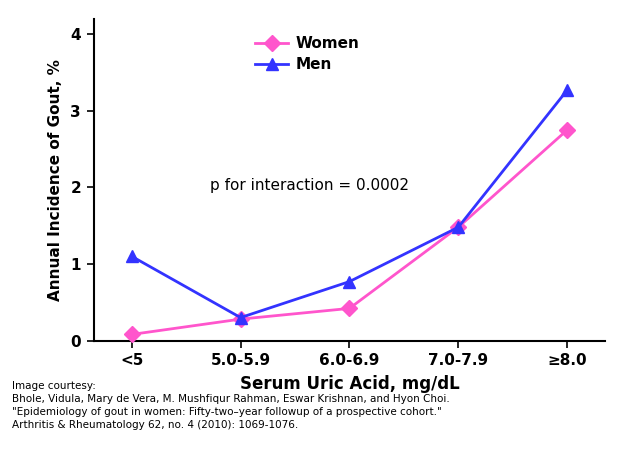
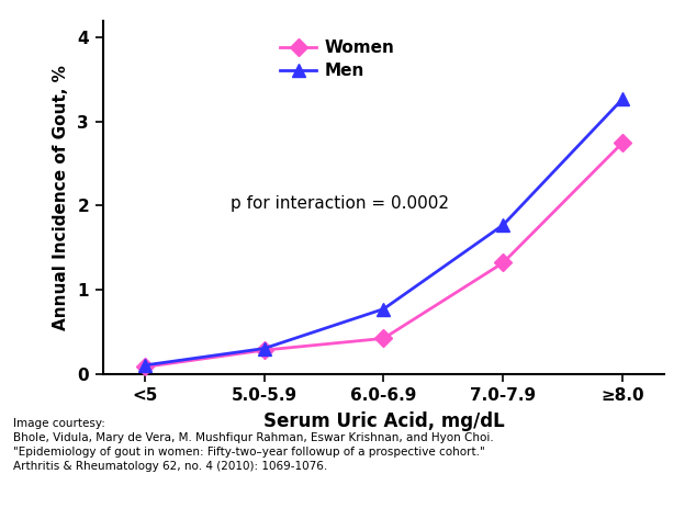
Men/<5: 1.10 -> 0.10
Women/7.0-7.9: 1.48 -> 1.32
Men/7.0-7.9: 1.48 -> 1.77
